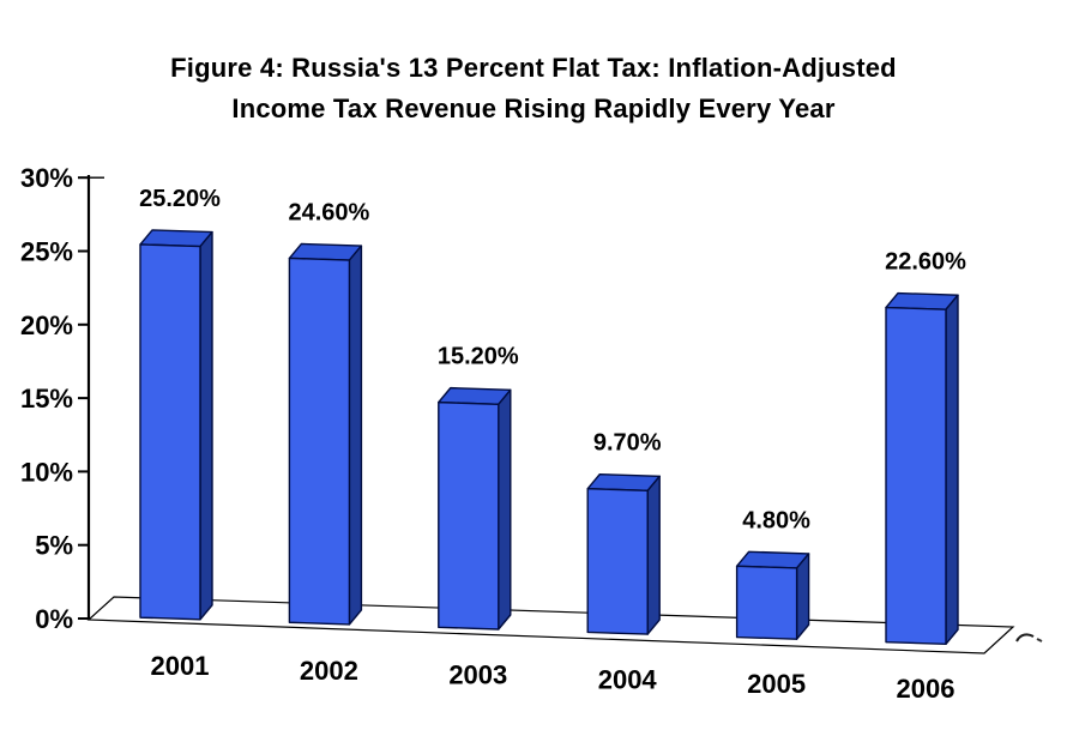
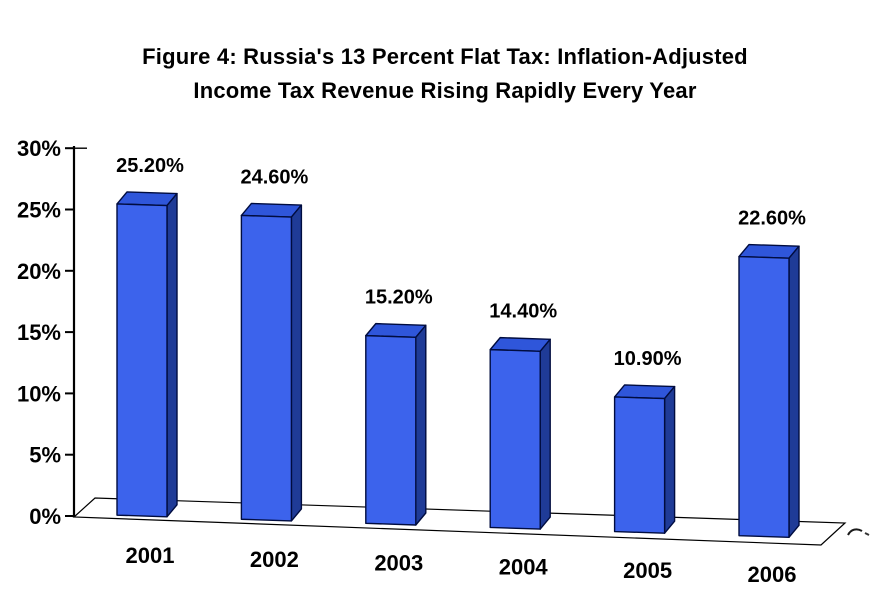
2004: 9.70% -> 14.40%
2005: 4.80% -> 10.90%
